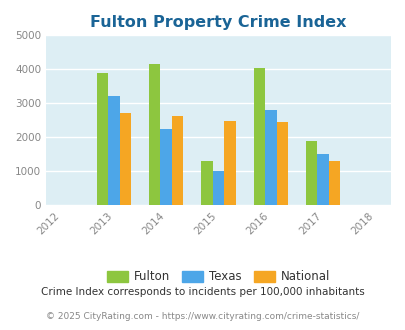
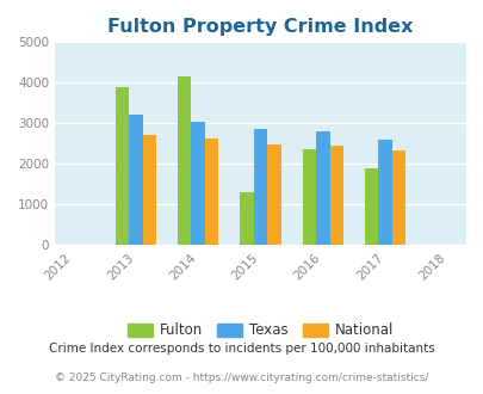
Texas/2014: 2250 -> 3040
Texas/2015: 1000 -> 2850
Fulton/2016: 4050 -> 2350
Texas/2017: 1500 -> 2600
National/2017: 1300 -> 2340
